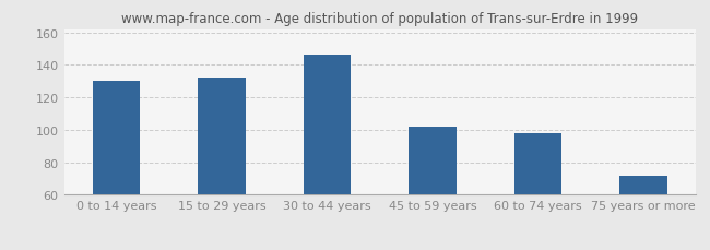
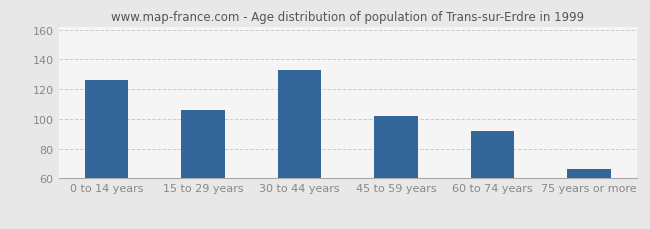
0 to 14 years: 130 -> 126
15 to 29 years: 132 -> 106
30 to 44 years: 146 -> 133
60 to 74 years: 98 -> 92
75 years or more: 72 -> 66
